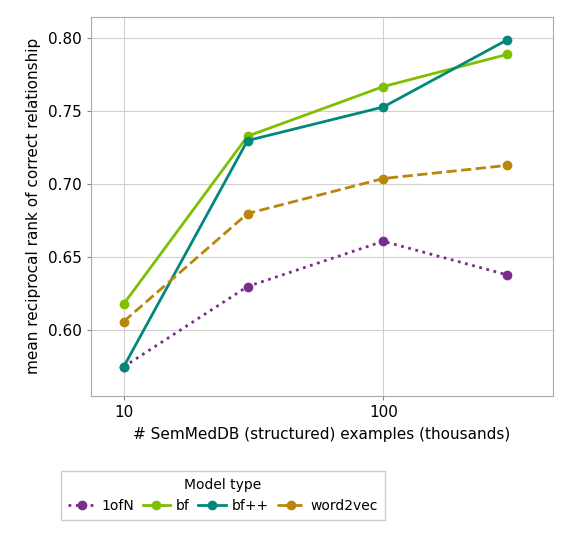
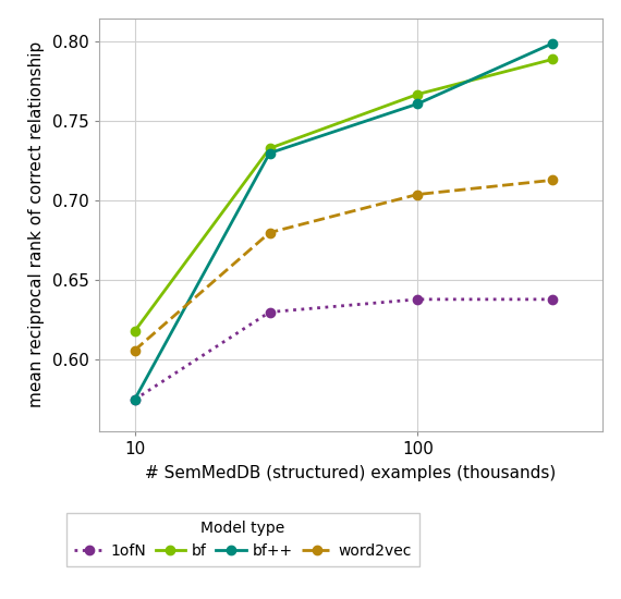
1ofN/100: 0.661 -> 0.638
bf++/100: 0.753 -> 0.761
